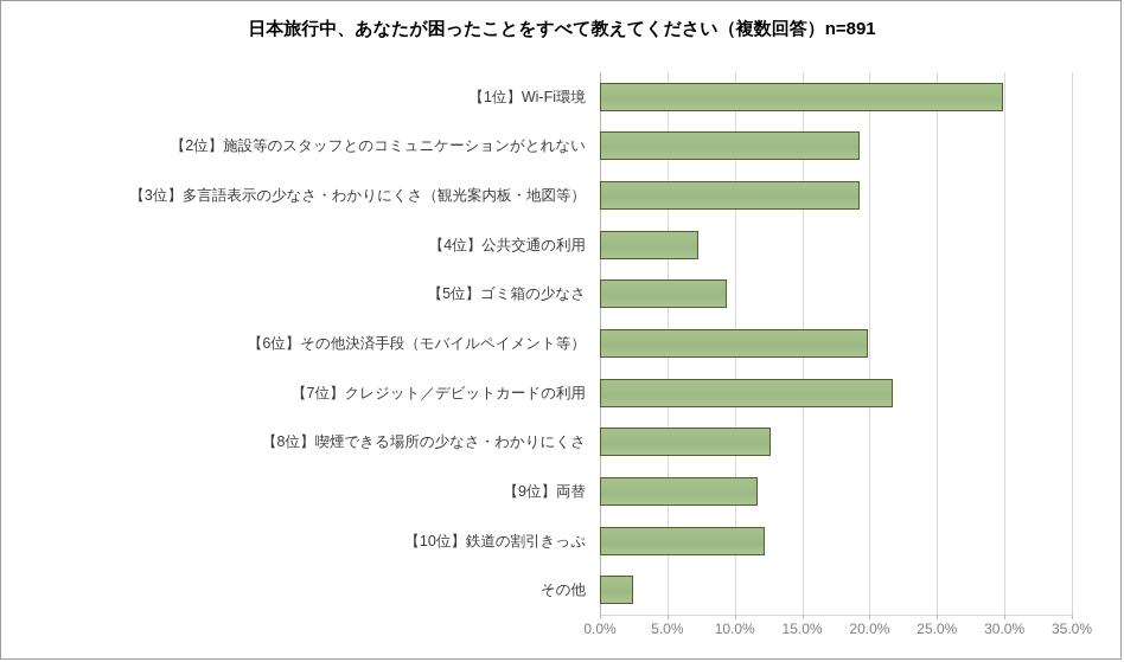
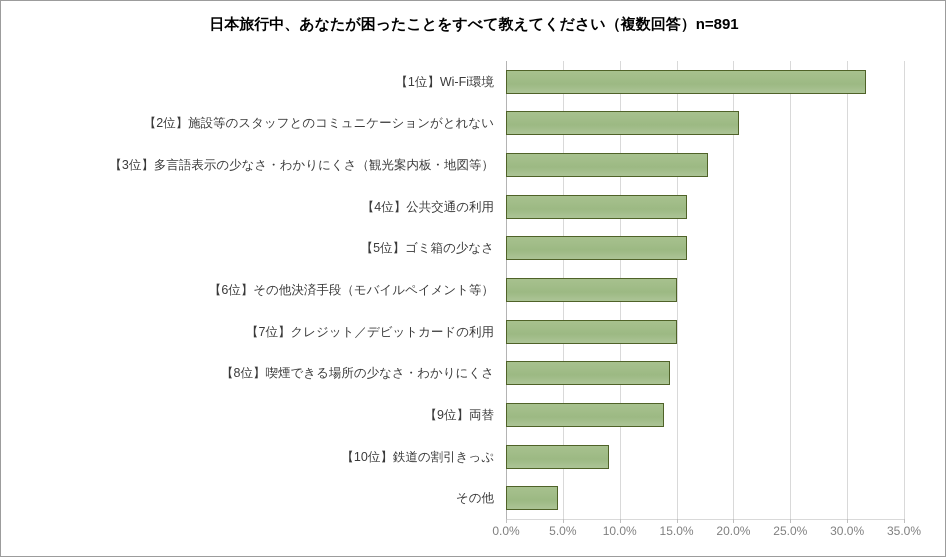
【1位】Wi-Fi環境: 29.9% -> 31.7%
【2位】施設等のスタッフとのコミュニケーションがとれない: 19.3% -> 20.5%
【3位】多言語表示の少なさ・わかりにくさ（観光案内板・地図等）: 19.3% -> 17.8%
【4位】公共交通の利用: 7.3% -> 15.9%
【5位】ゴミ箱の少なさ: 9.4% -> 15.9%
【6位】その他決済手段（モバイルペイメント等）: 19.9% -> 15.0%
【7位】クレジット／デビットカードの利用: 21.7% -> 15.0%
【8位】喫煙できる場所の少なさ・わかりにくさ: 12.7% -> 14.4%
【9位】両替: 11.7% -> 13.9%
【10位】鉄道の割引きっぷ: 12.2% -> 9.1%
その他: 2.5% -> 4.6%
